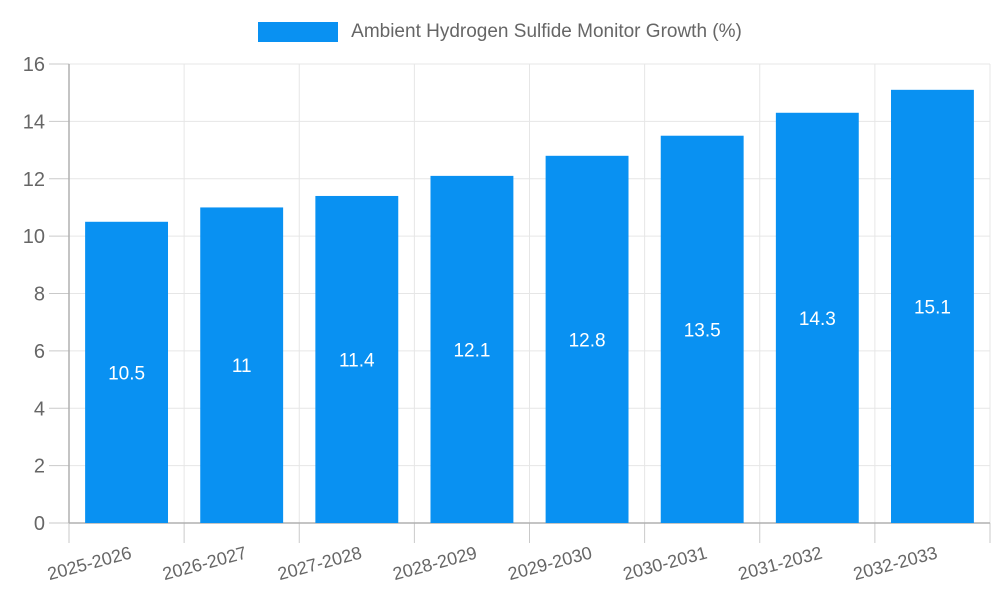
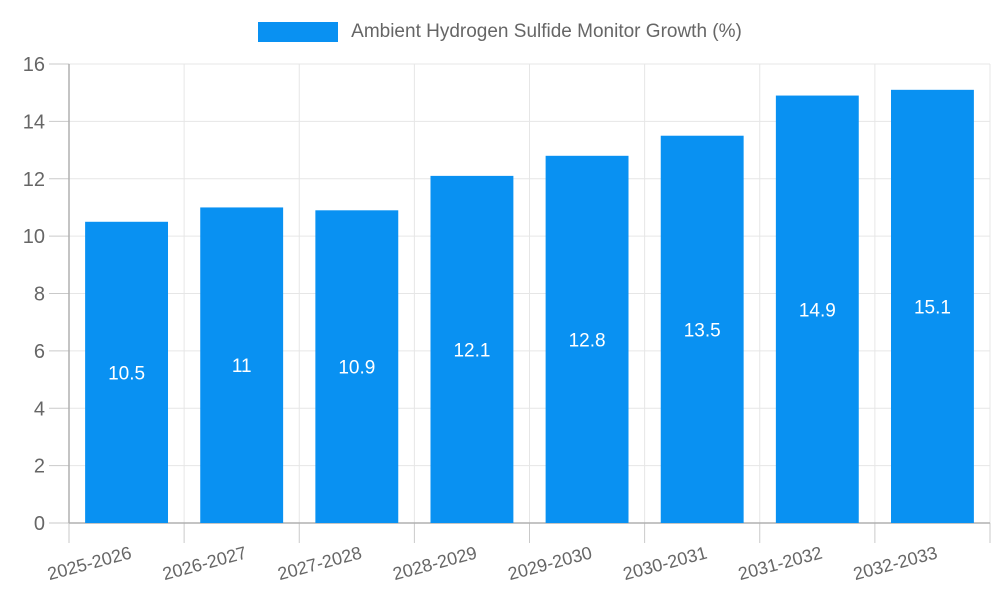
2027-2028: 11.4 -> 10.9
2031-2032: 14.3 -> 14.9
